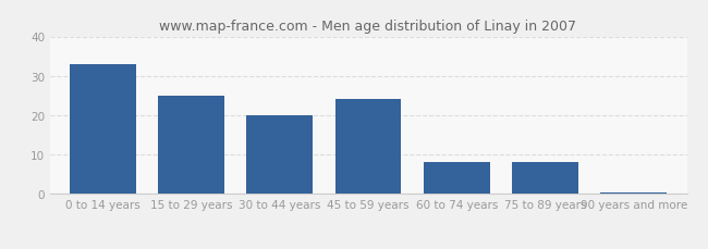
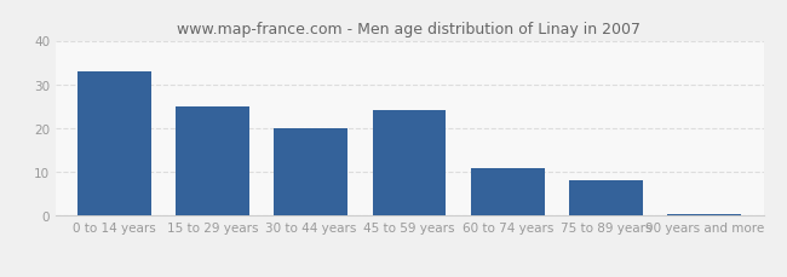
60 to 74 years: 8.0 -> 11.0
